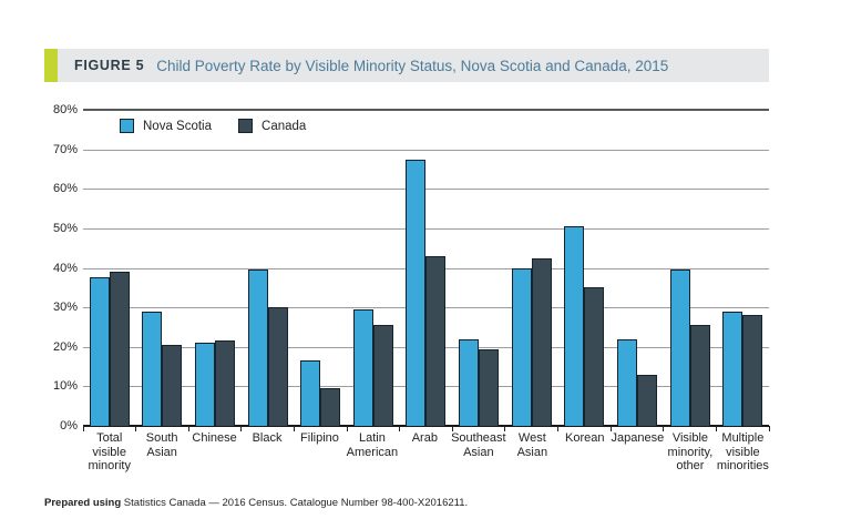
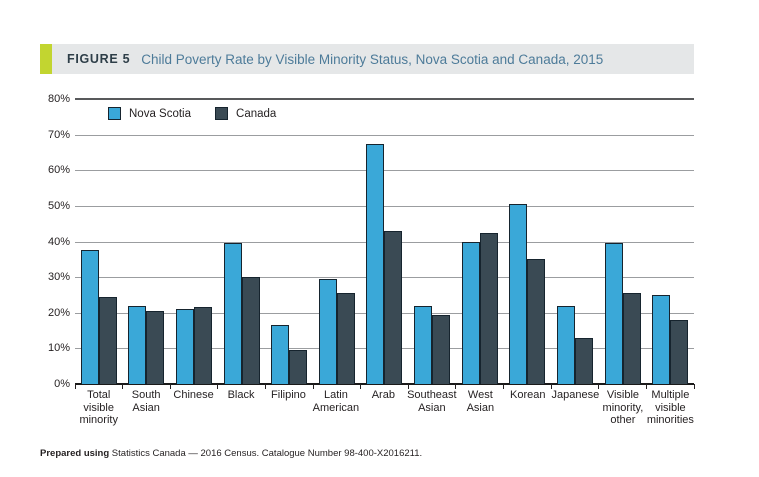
Canada/Total visible minority: 39% -> 24%
Nova Scotia/South Asian: 29% -> 22%
Nova Scotia/Multiple visible minorities: 29% -> 25%
Canada/Multiple visible minorities: 28% -> 18%
